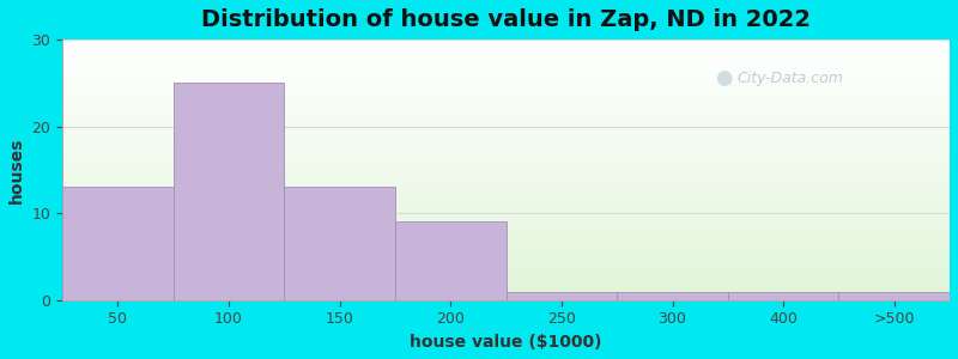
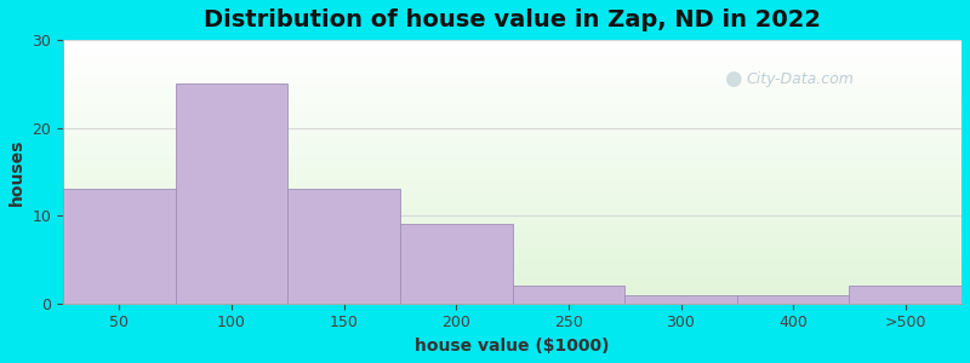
250: 1 -> 2
>500: 1 -> 2
